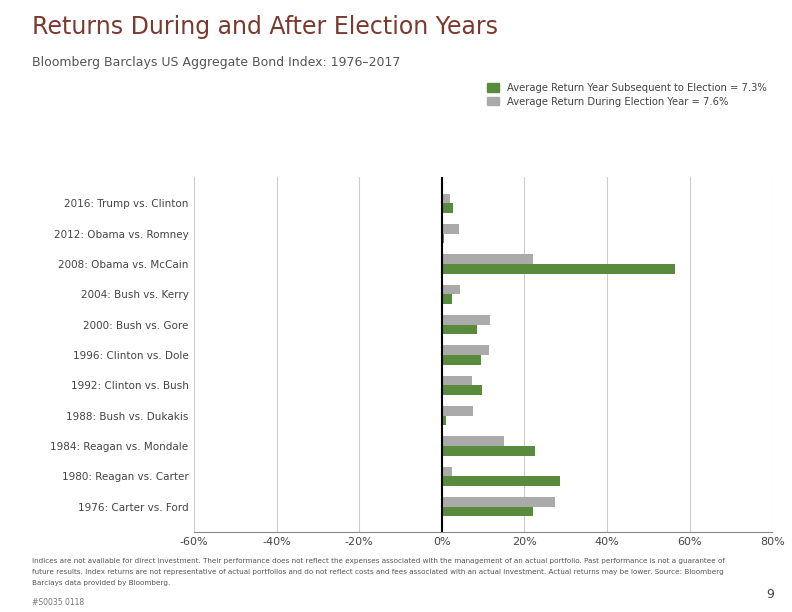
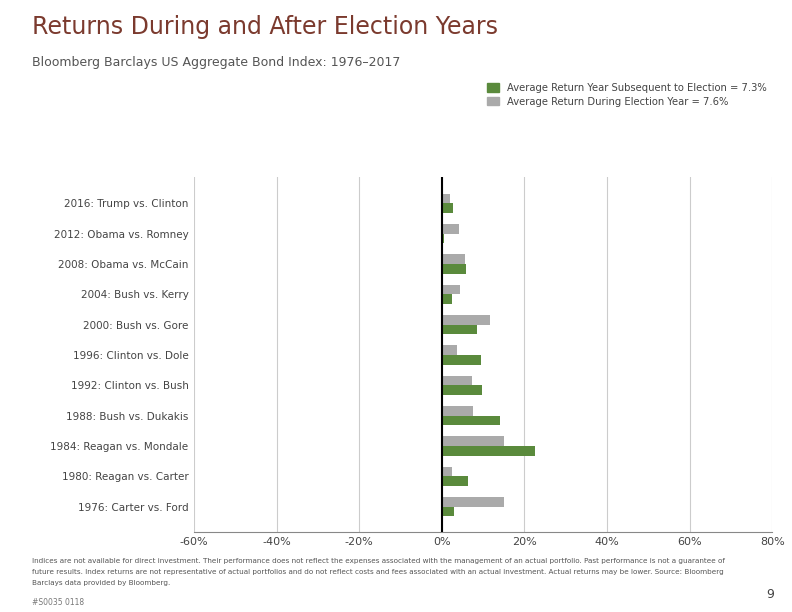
Average Return During Election Year = 7.6%/2008: Obama vs. McCain: 22.0% -> 5.6%
Average Return Year Subsequent to Election = 7.3%/2008: Obama vs. McCain: 56.5% -> 5.9%
Average Return During Election Year = 7.6%/1996: Clinton vs. Dole: 11.5% -> 3.6%
Average Return Year Subsequent to Election = 7.3%/1988: Bush vs. Dukakis: 1.0% -> 14.0%
Average Return Year Subsequent to Election = 7.3%/1980: Reagan vs. Carter: 28.5% -> 6.3%
Average Return During Election Year = 7.6%/1976: Carter vs. Ford: 27.5% -> 15.1%
Average Return Year Subsequent to Election = 7.3%/1976: Carter vs. Ford: 22.0% -> 3.0%
